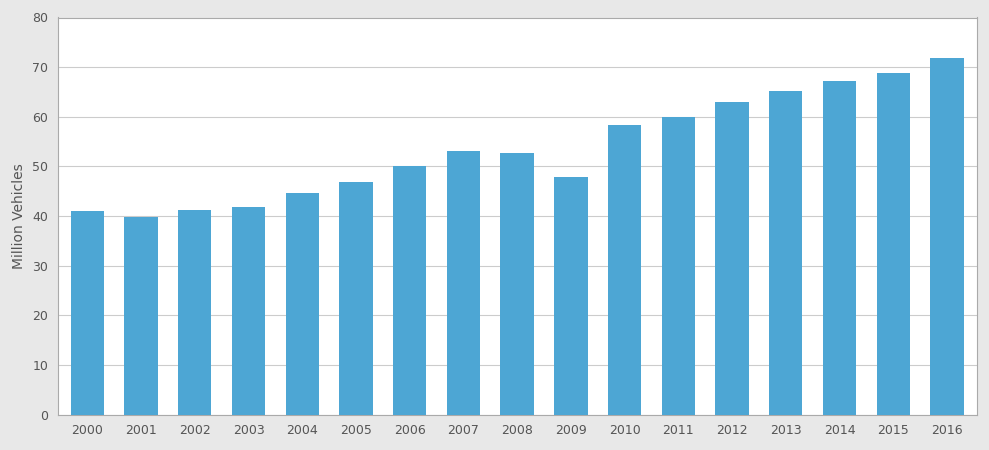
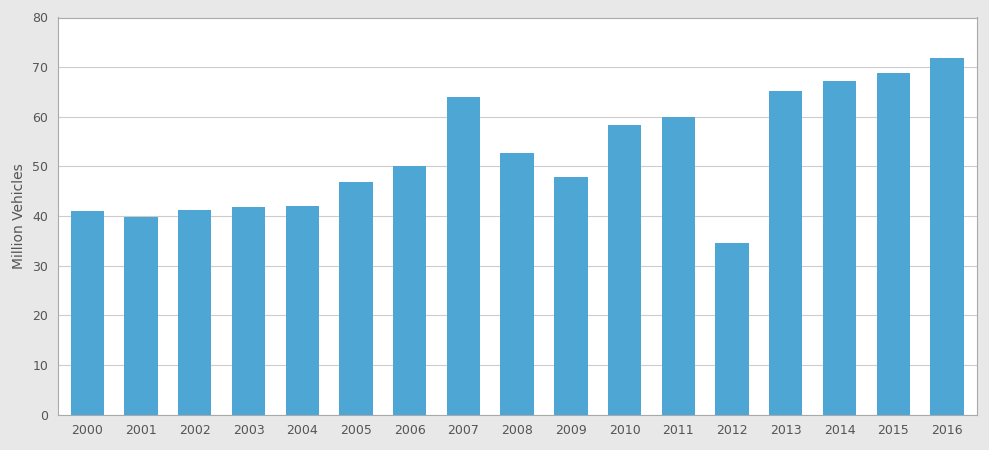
2004: 44.6 -> 42.0
2007: 53.1 -> 64.0
2012: 63.0 -> 34.5
